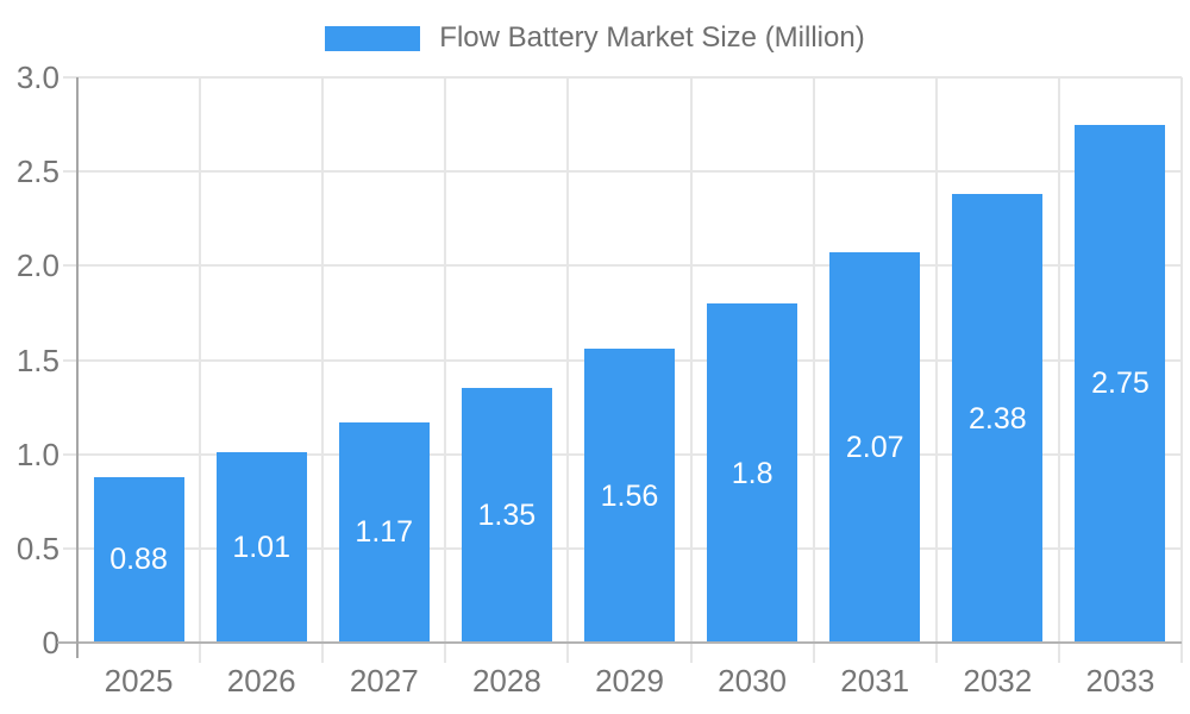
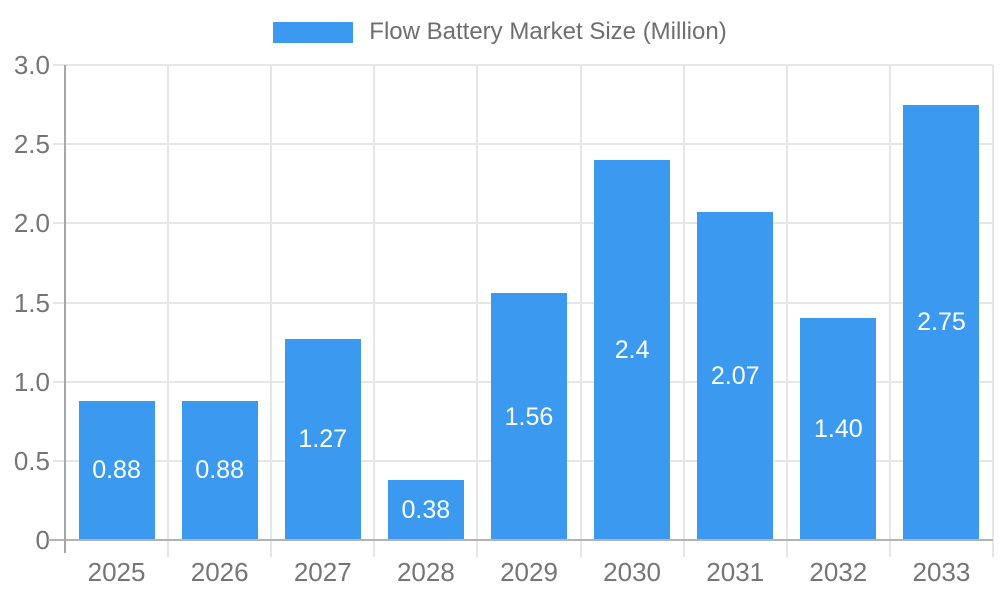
2026: 1.01 -> 0.88
2027: 1.17 -> 1.27
2028: 1.35 -> 0.38
2030: 1.8 -> 2.4
2032: 2.38 -> 1.40
